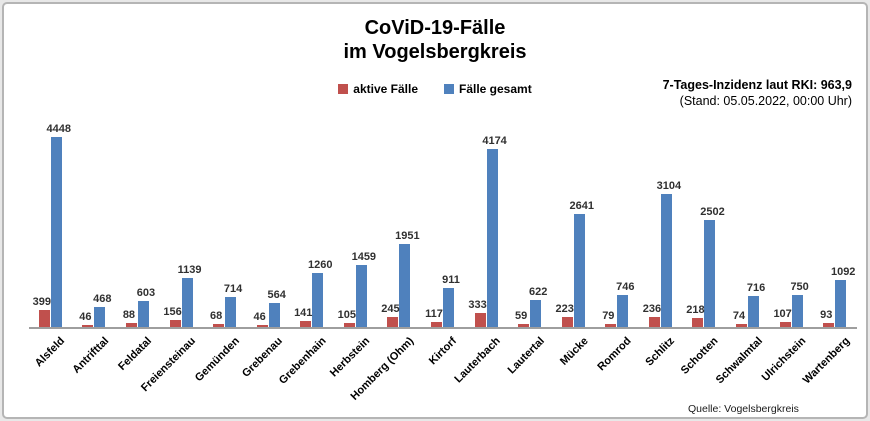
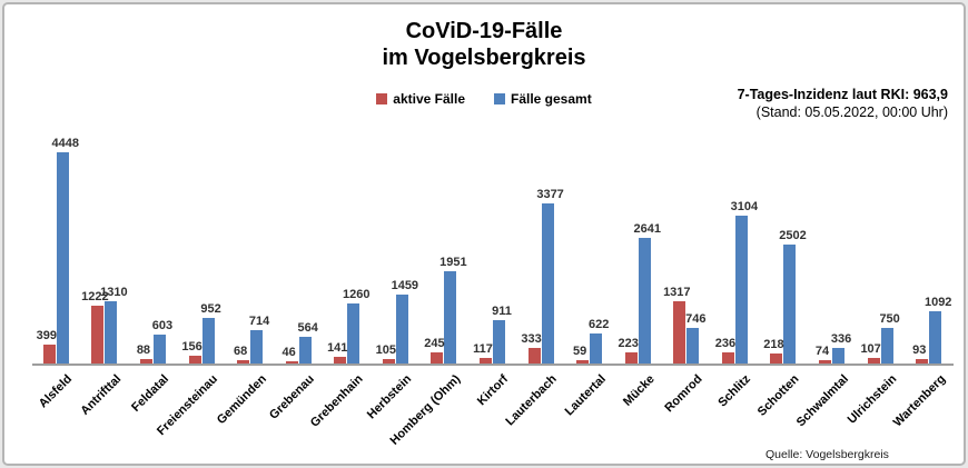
aktive Fälle/Antrifttal: 46 -> 1222
Fälle gesamt/Antrifttal: 468 -> 1310
Fälle gesamt/Freiensteinau: 1139 -> 952
Fälle gesamt/Lauterbach: 4174 -> 3377
aktive Fälle/Romrod: 79 -> 1317
Fälle gesamt/Schwalmtal: 716 -> 336
